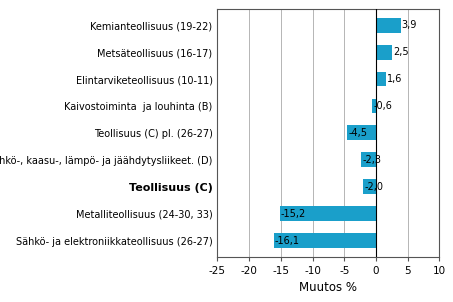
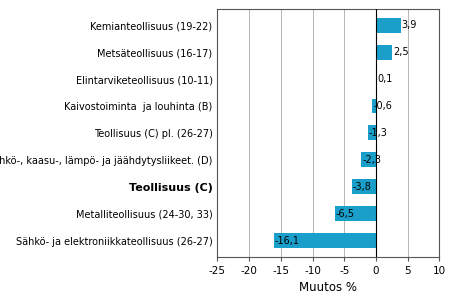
Elintarviketeollisuus (10-11): 1,6 -> 0,1
Teollisuus (C) pl. (26-27): -4,5 -> -1,3
Teollisuus (C): -2,0 -> -3,8
Metalliteollisuus (24-30, 33): -15,2 -> -6,5
